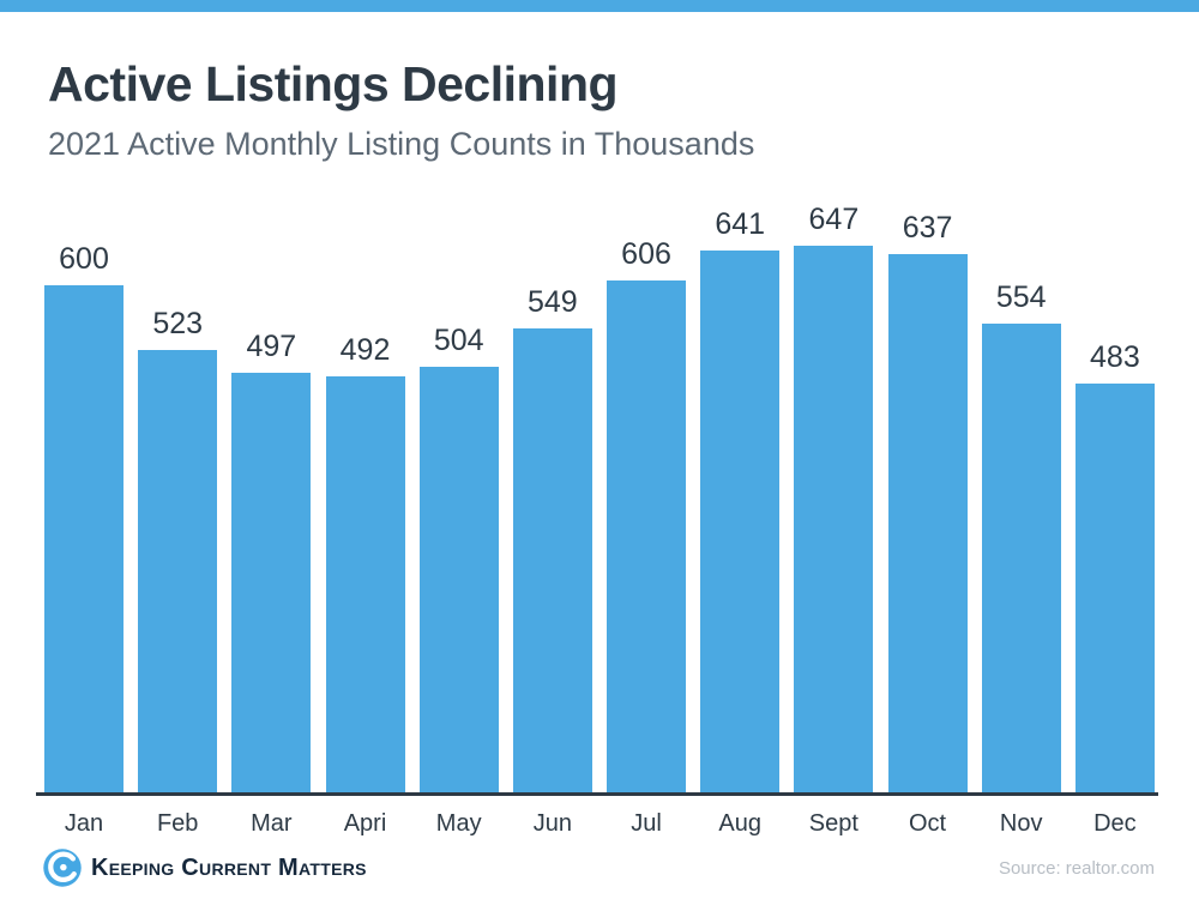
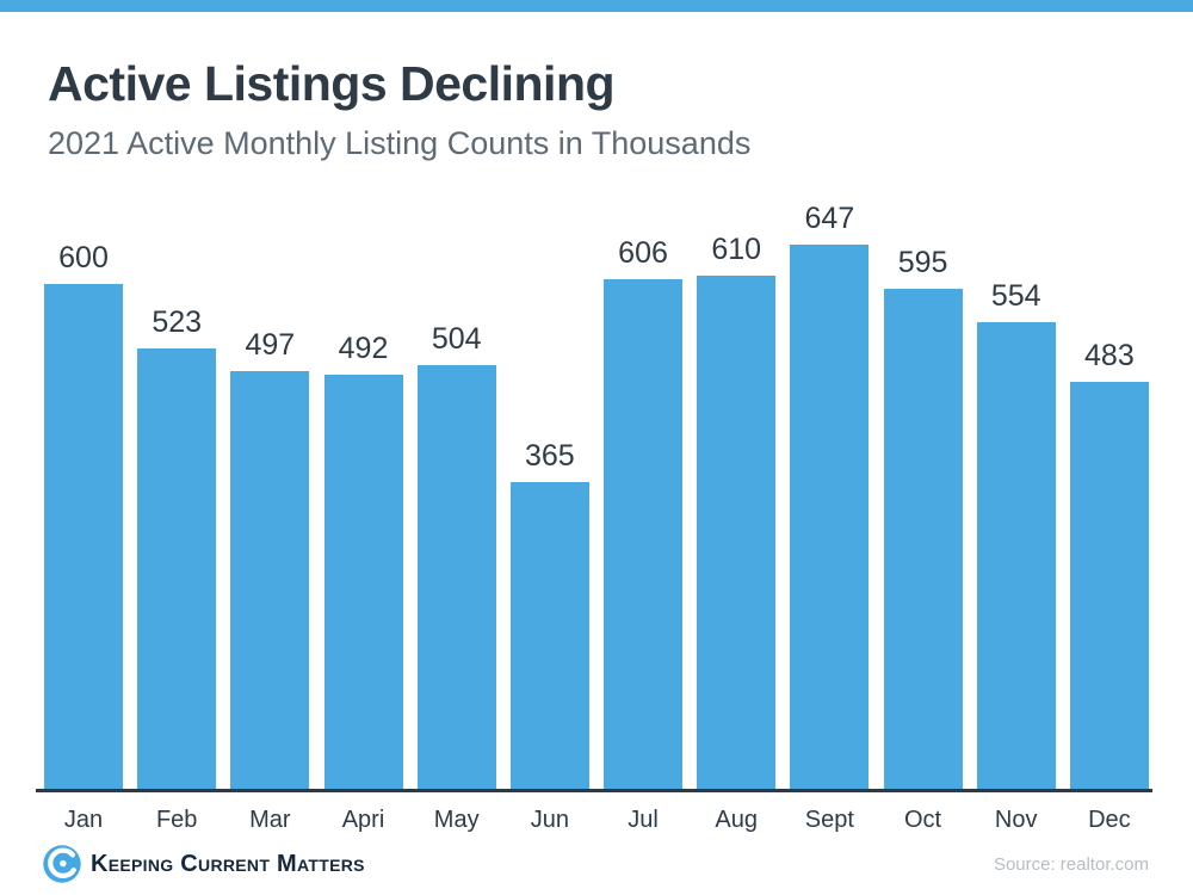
Jun: 549 -> 365
Aug: 641 -> 610
Oct: 637 -> 595
